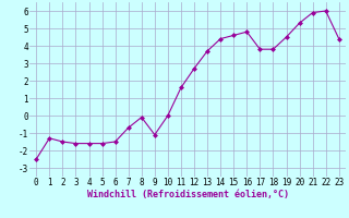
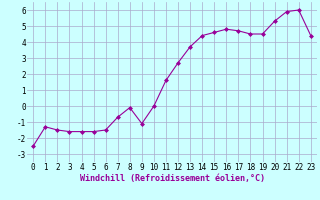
17: 3.8 -> 4.7
18: 3.8 -> 4.5
